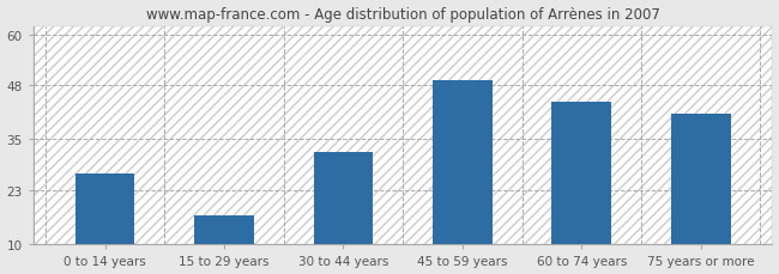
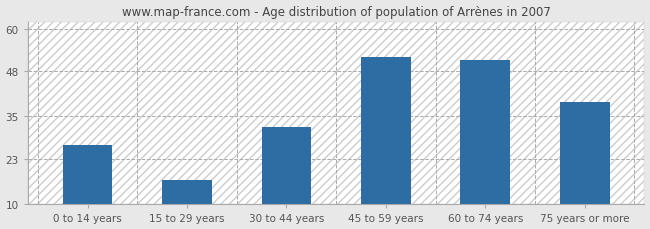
45 to 59 years: 49 -> 52
60 to 74 years: 44 -> 51
75 years or more: 41 -> 39
